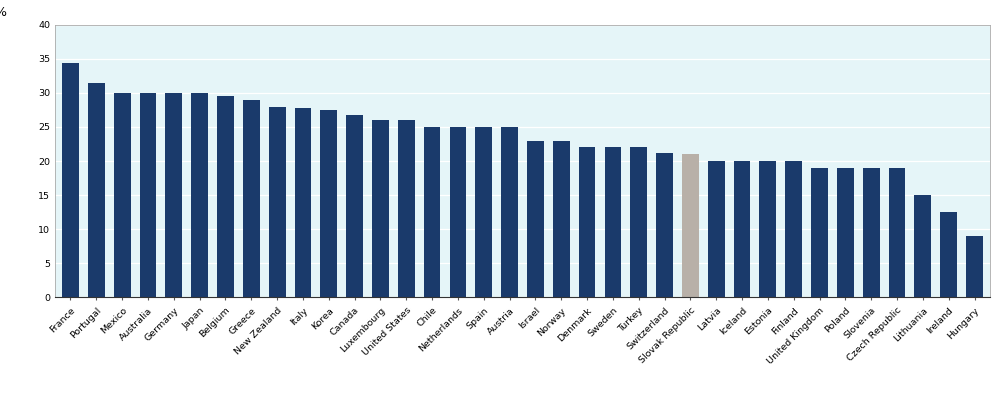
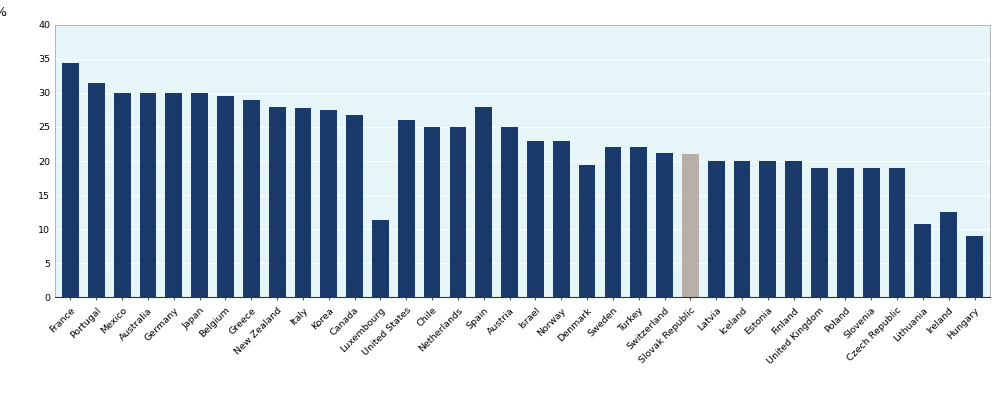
Luxembourg: 26.0 -> 11.4
Spain: 25.0 -> 28.0
Denmark: 22.0 -> 19.4
Lithuania: 15.0 -> 10.8
